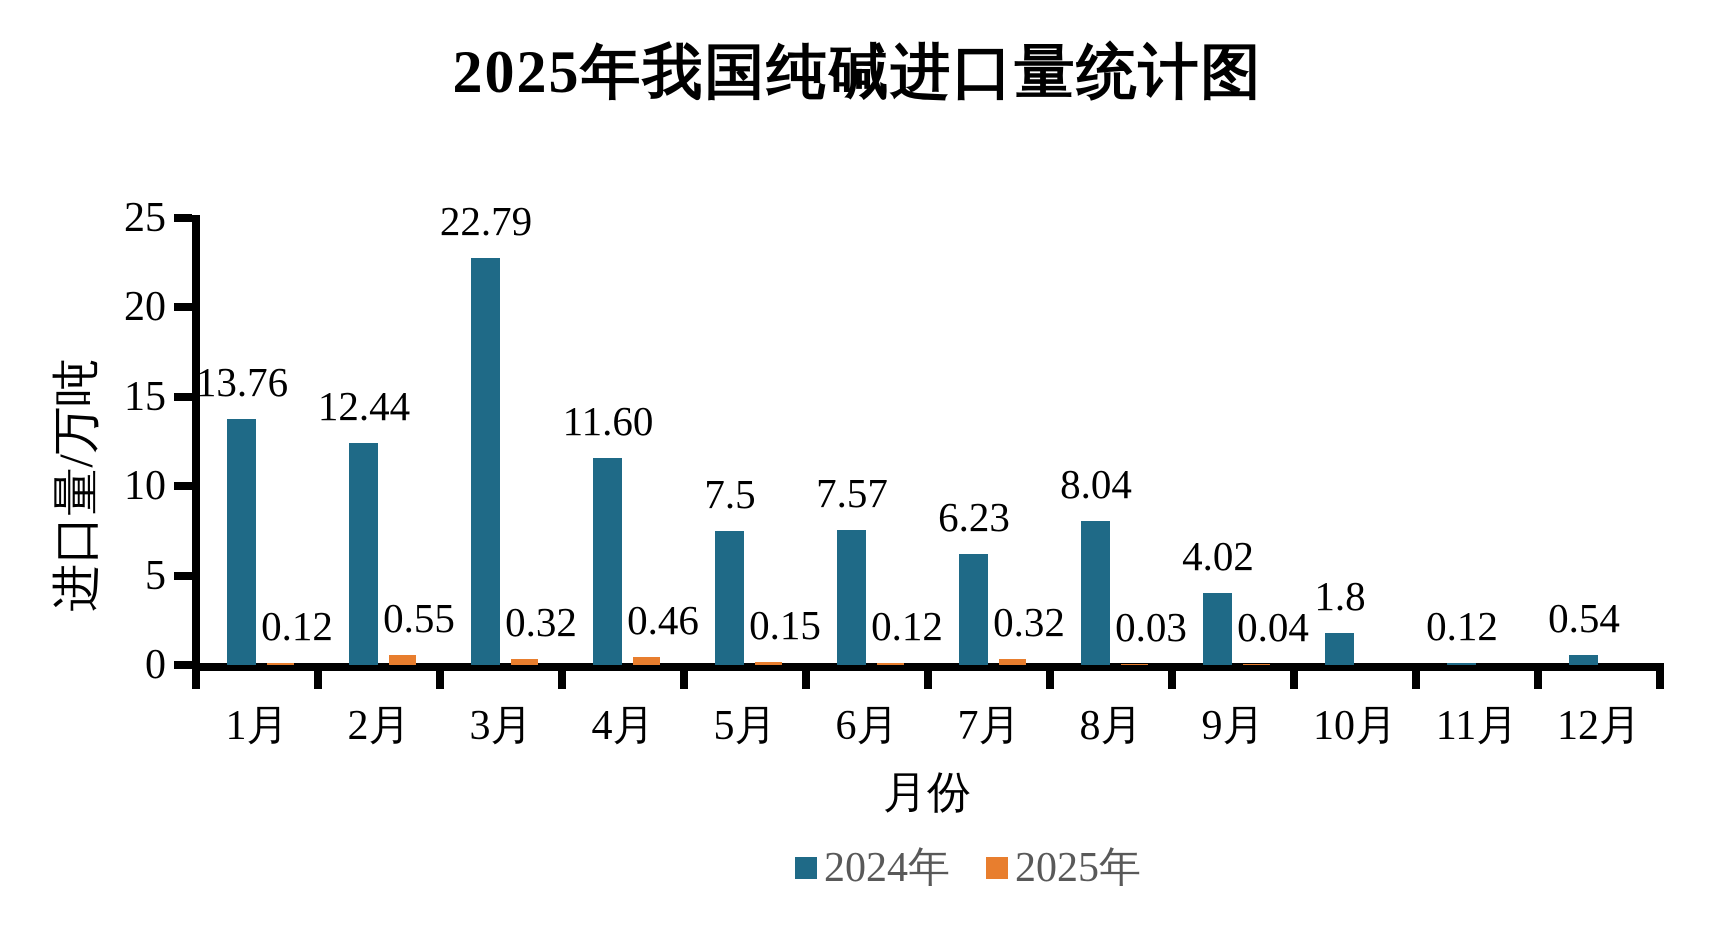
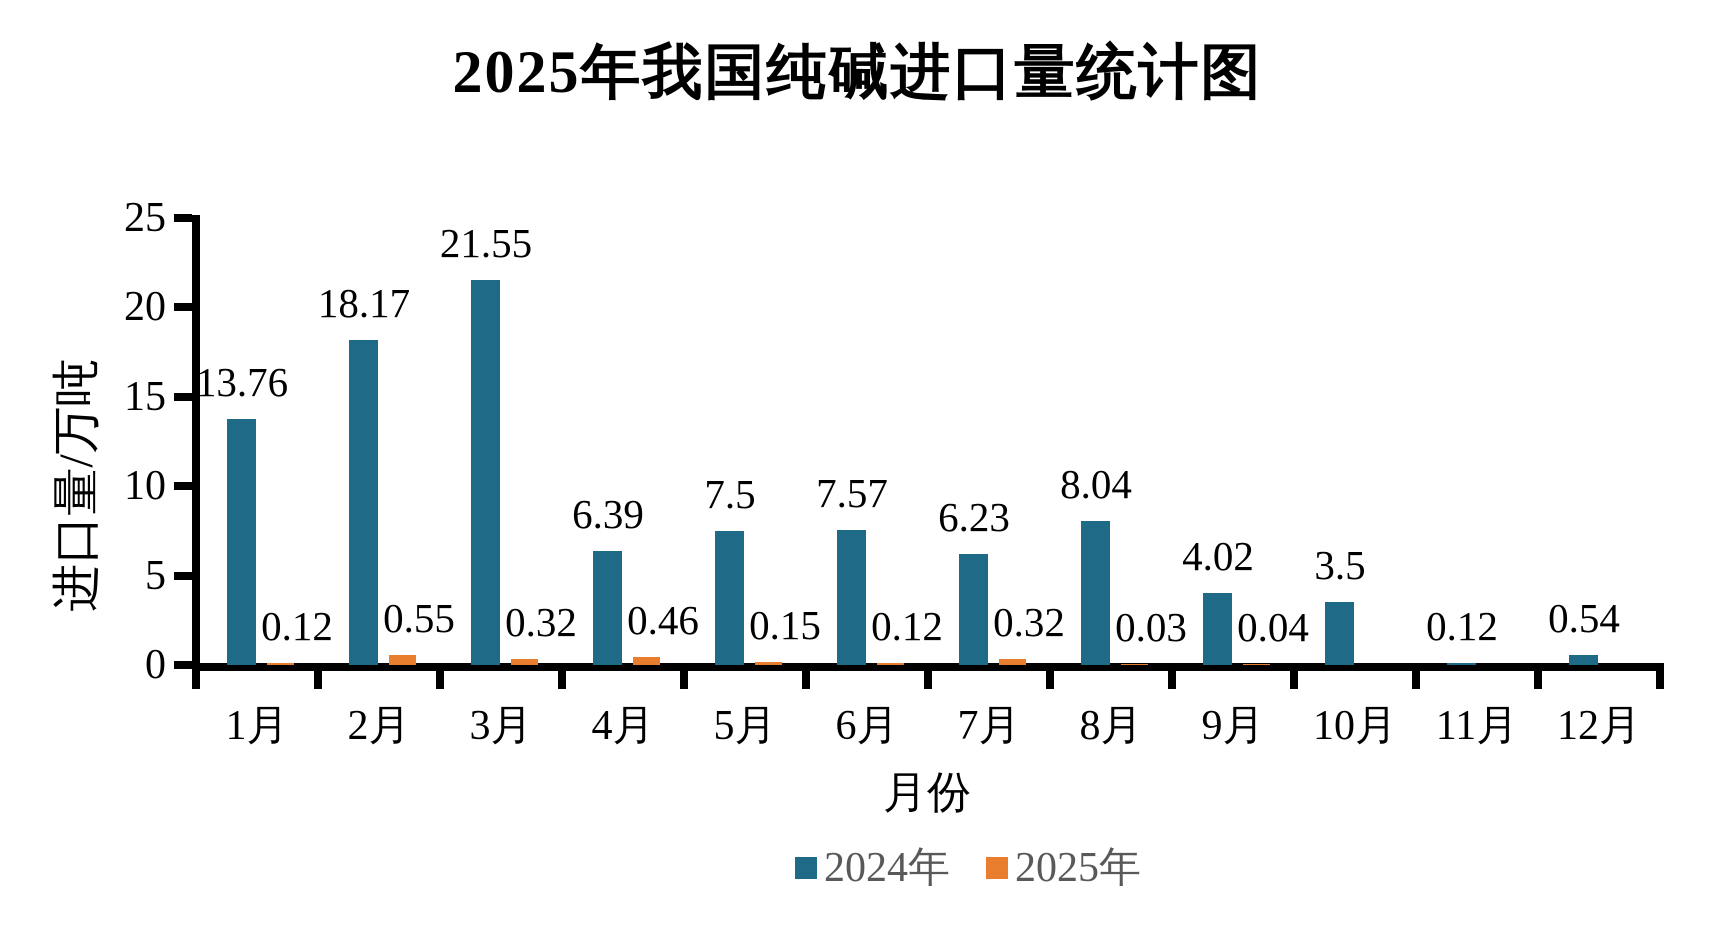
2024年/2月: 12.44 -> 18.17
2024年/3月: 22.79 -> 21.55
2024年/4月: 11.60 -> 6.39
2024年/10月: 1.8 -> 3.5
